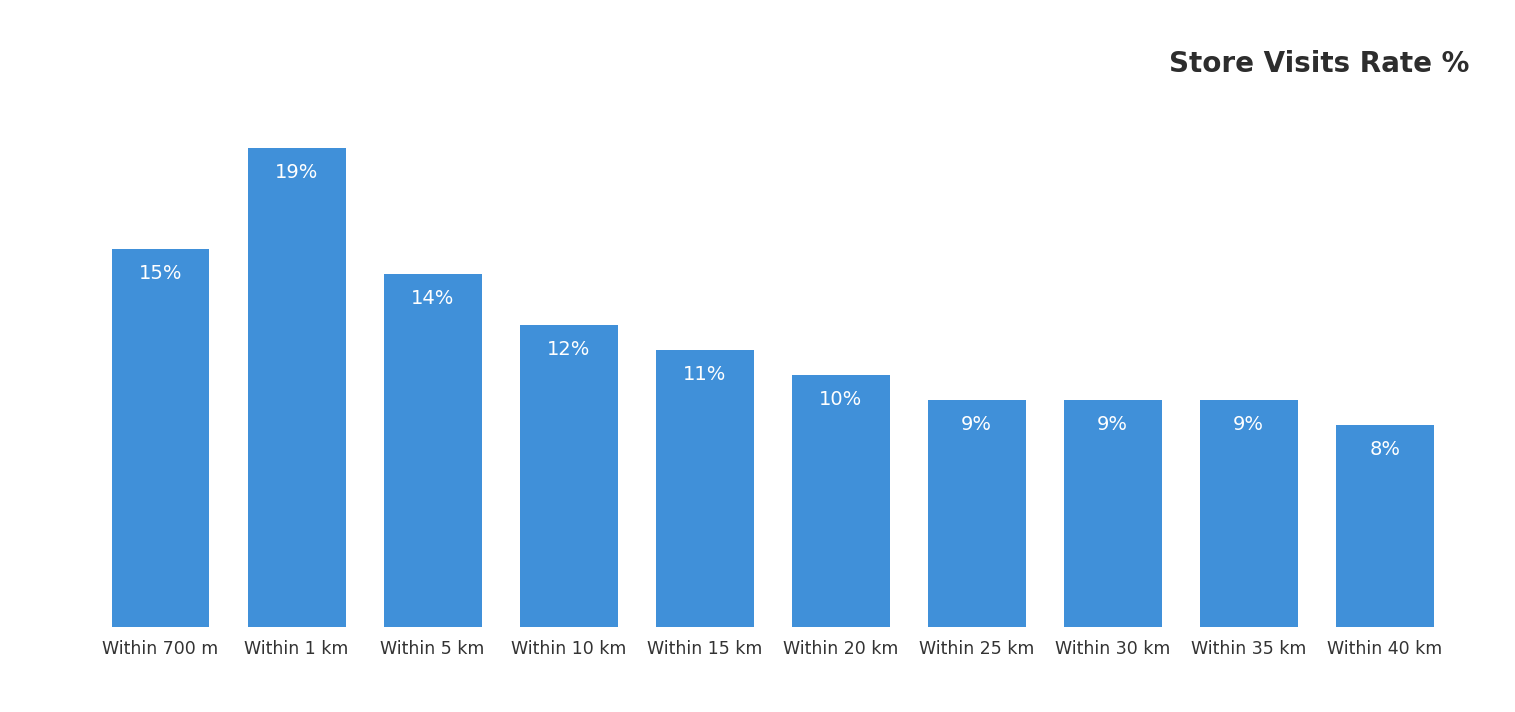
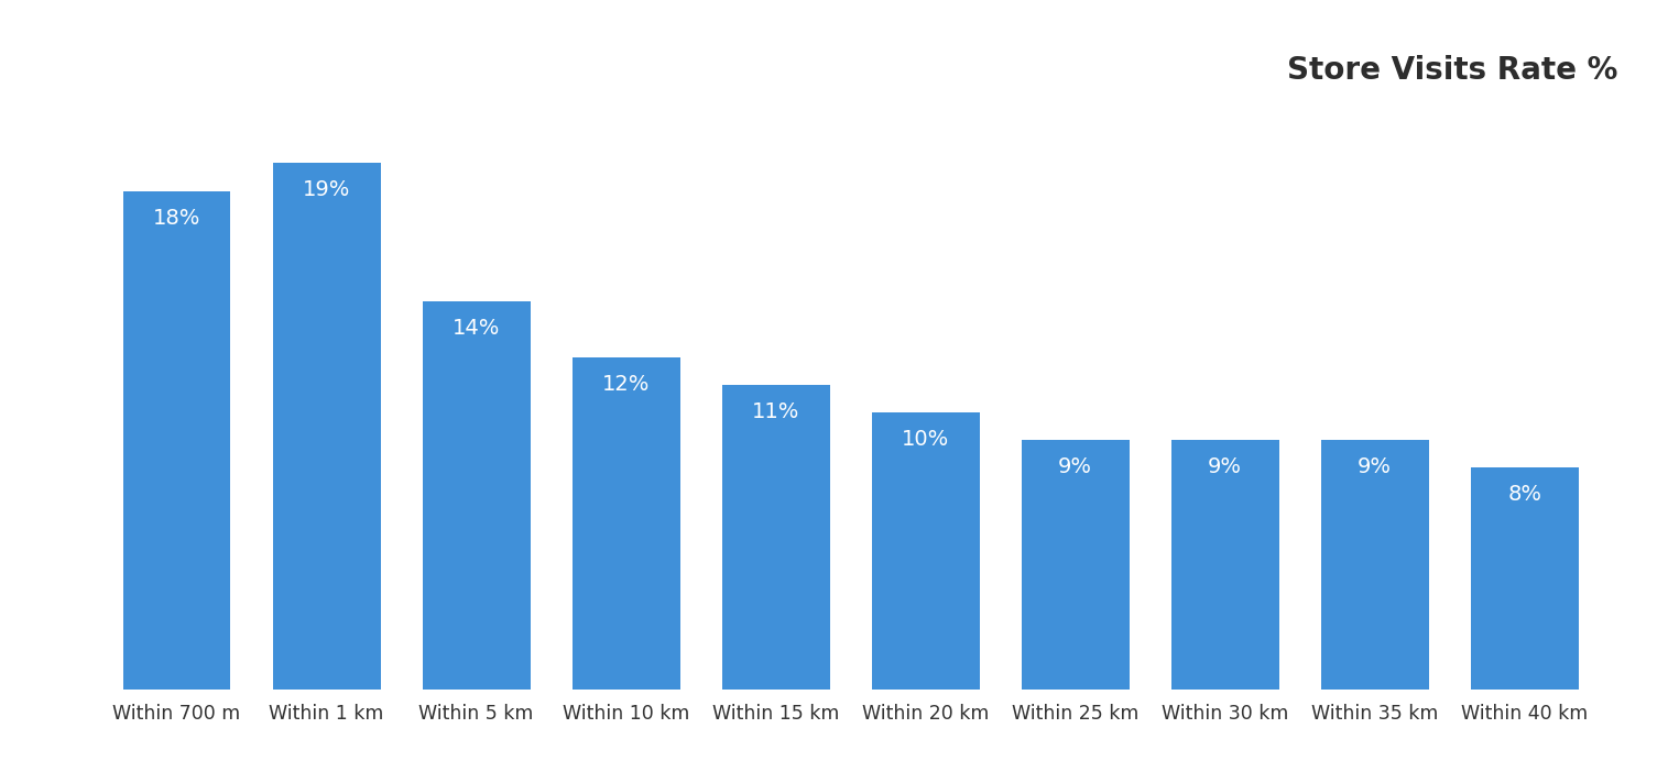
Within 700 m: 15% -> 18%
